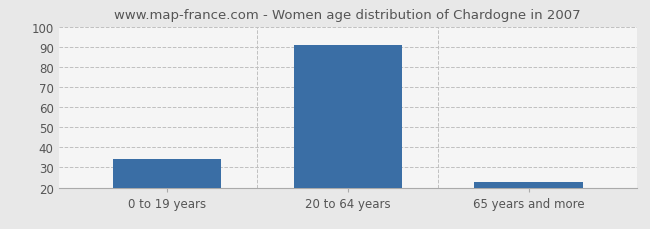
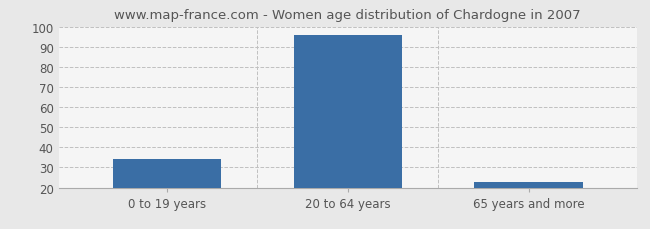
20 to 64 years: 91 -> 96
